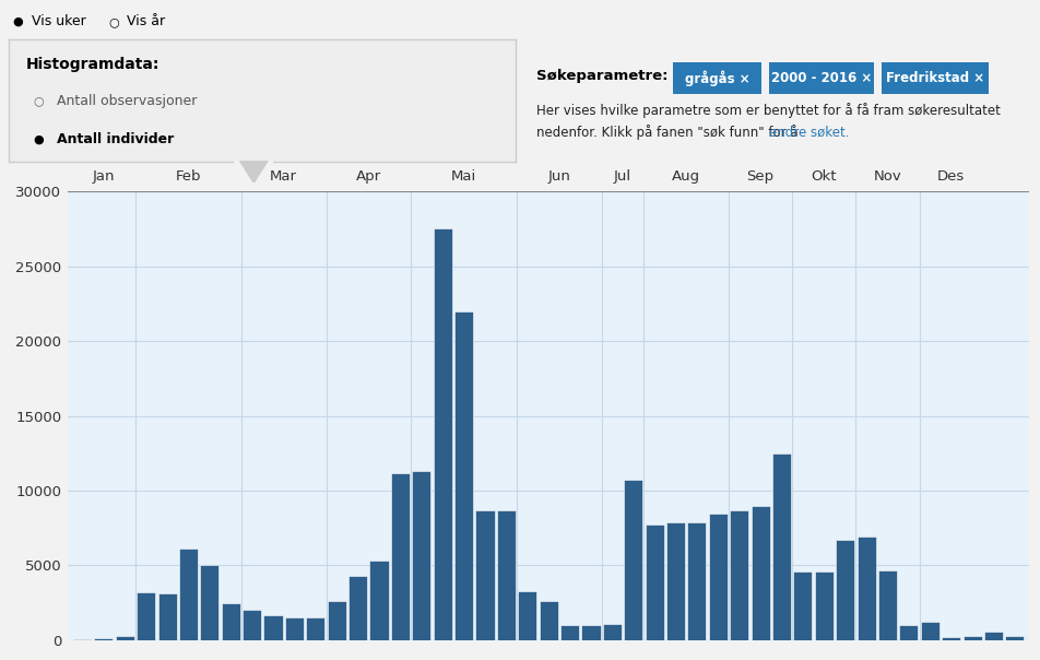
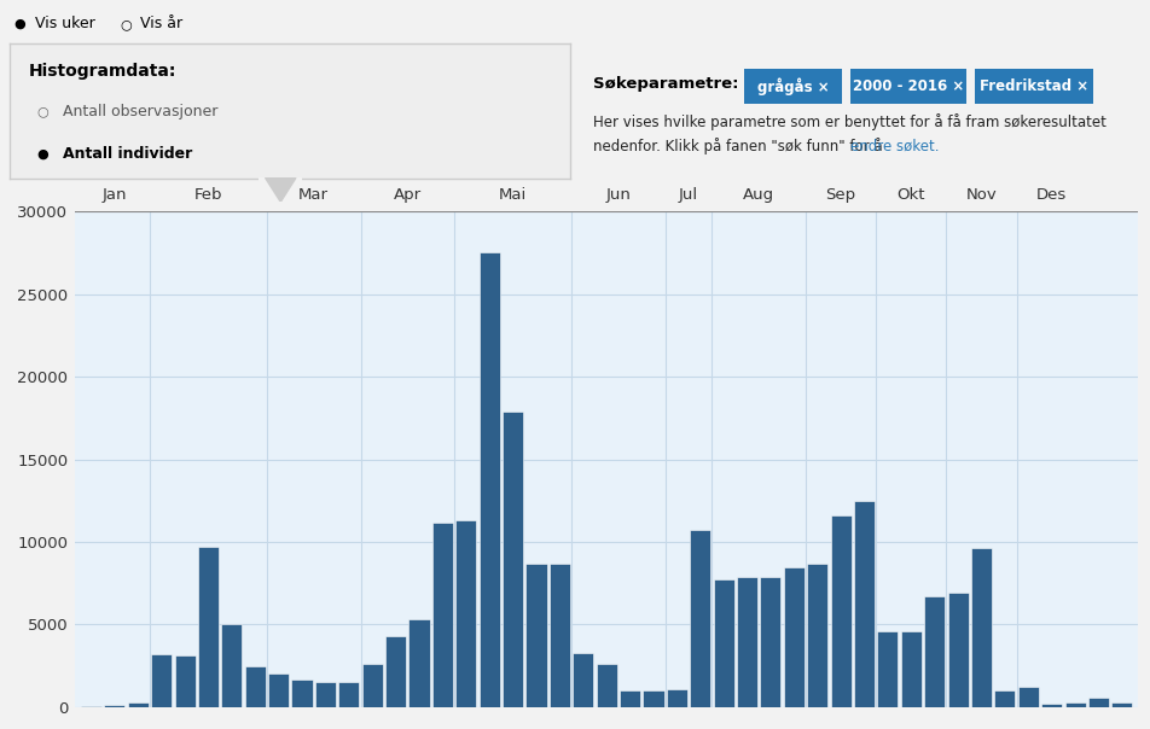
Feb: 6100 -> 9700
Mai: 22000 -> 17900
Sep: 9000 -> 11600
Nov: 4700 -> 9600
